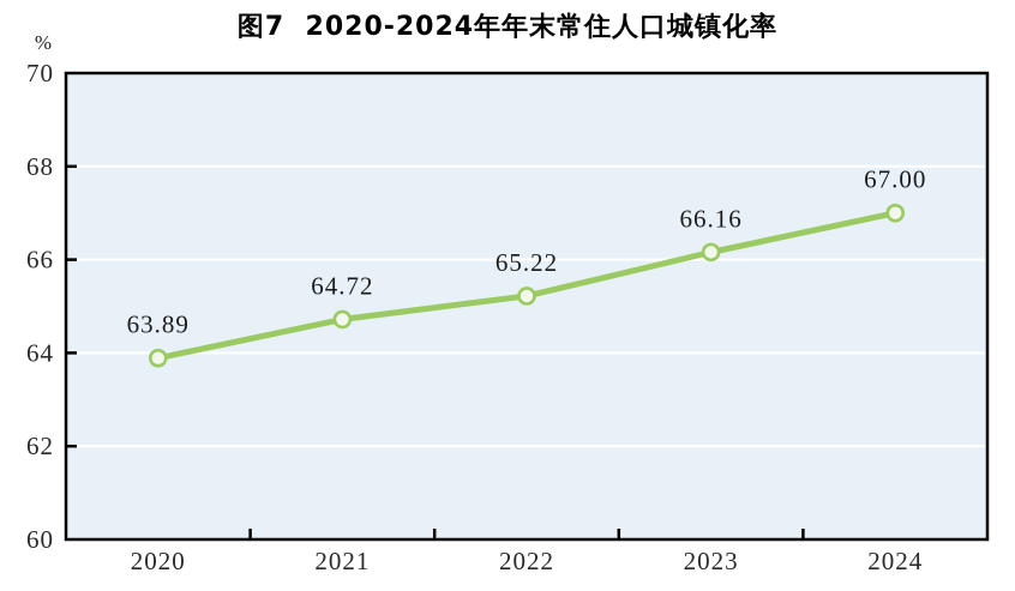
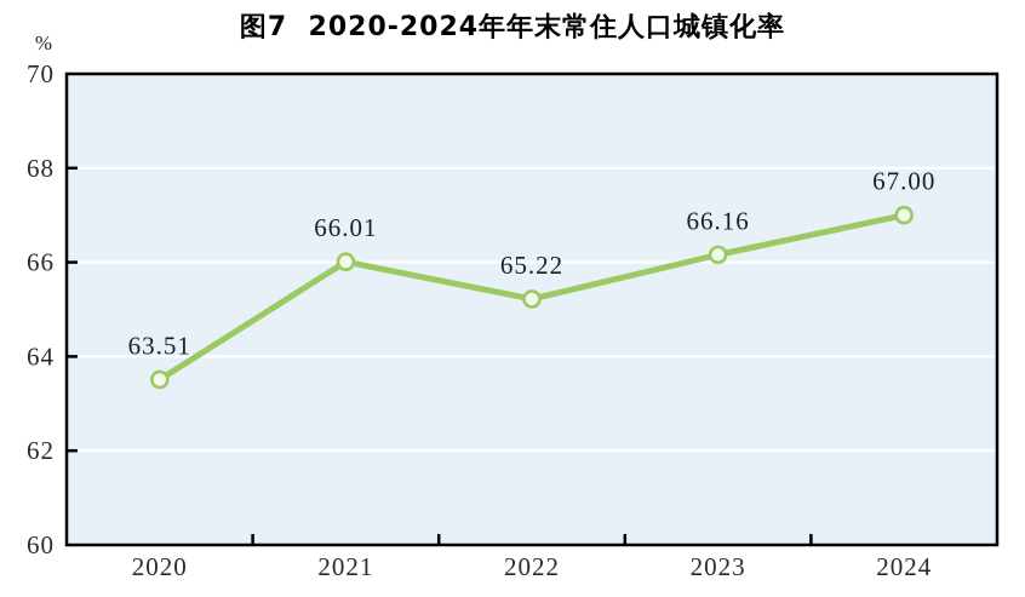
2020: 63.89 -> 63.51
2021: 64.72 -> 66.01
